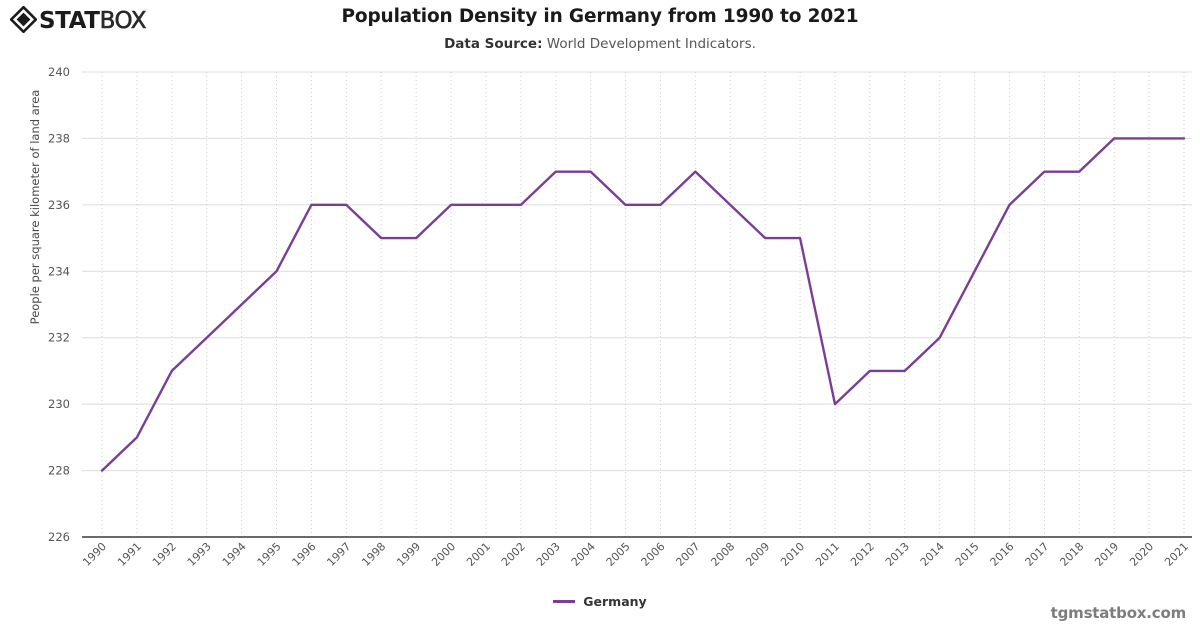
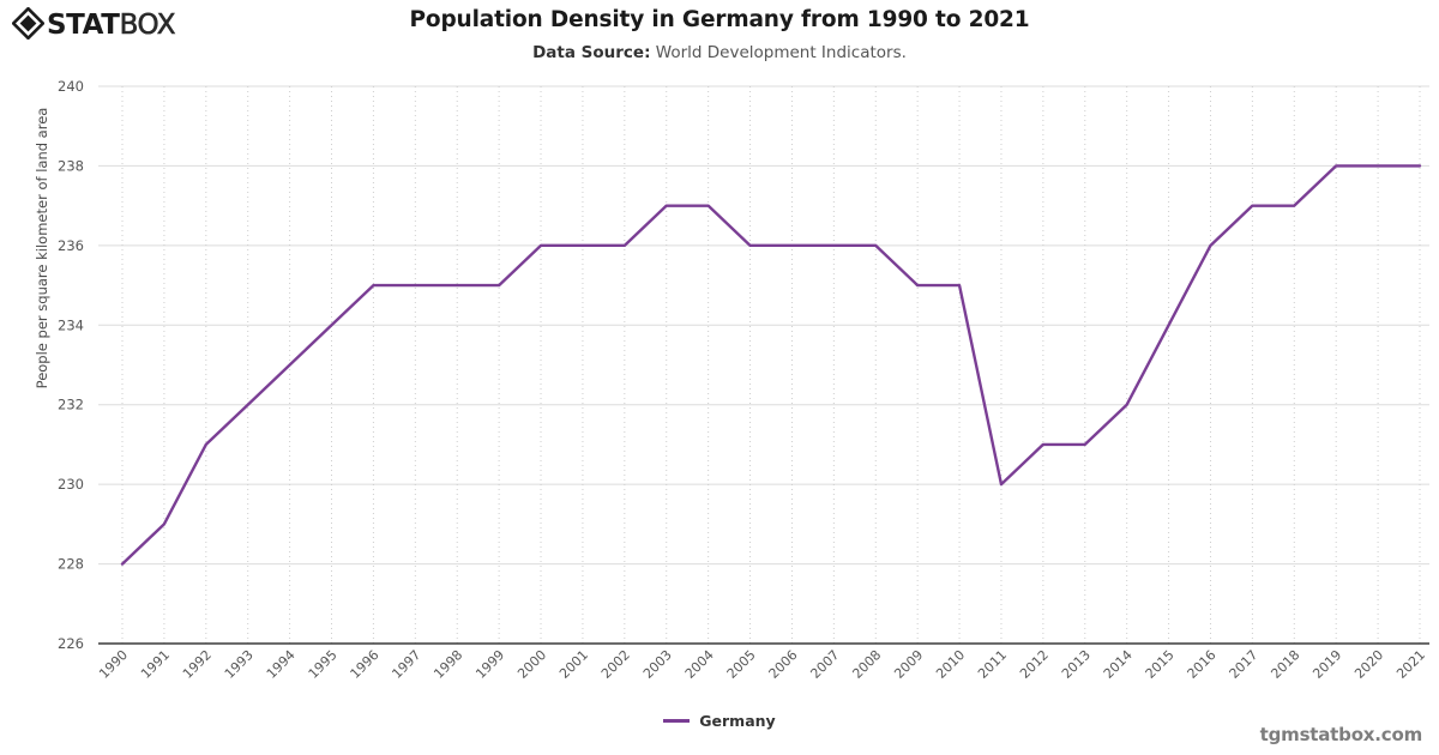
1996: 236 -> 235
1997: 236 -> 235
2007: 237 -> 236
